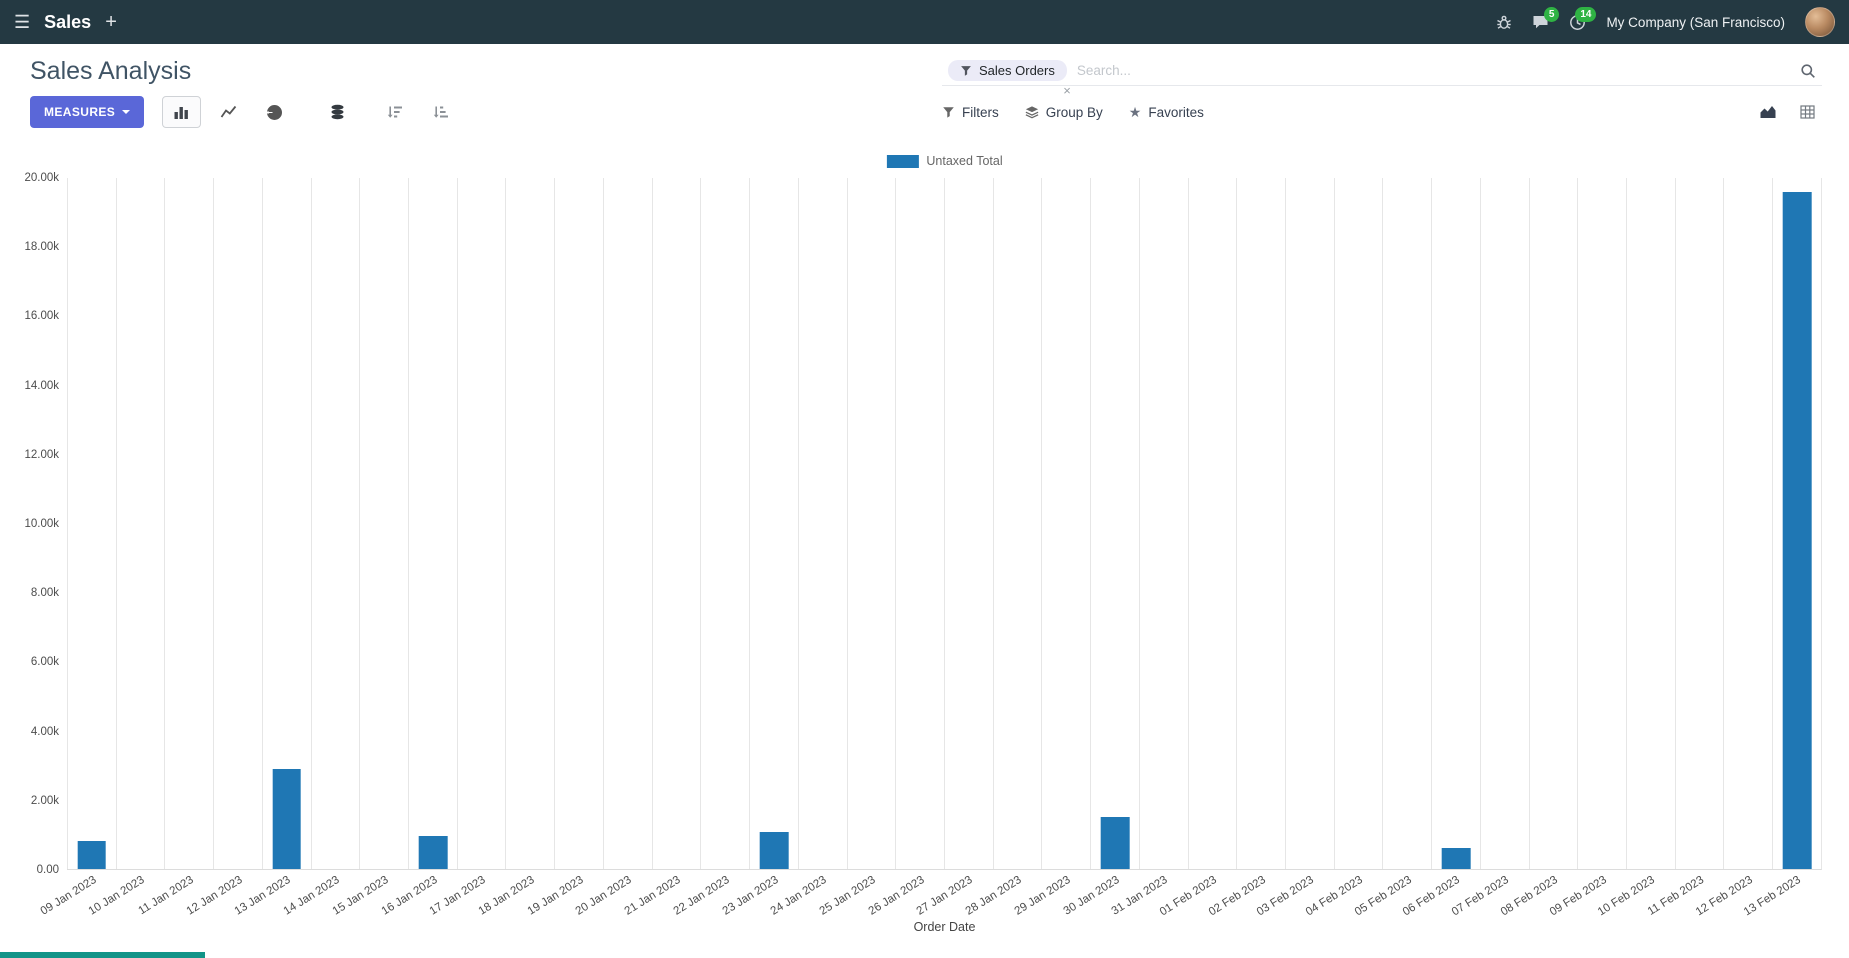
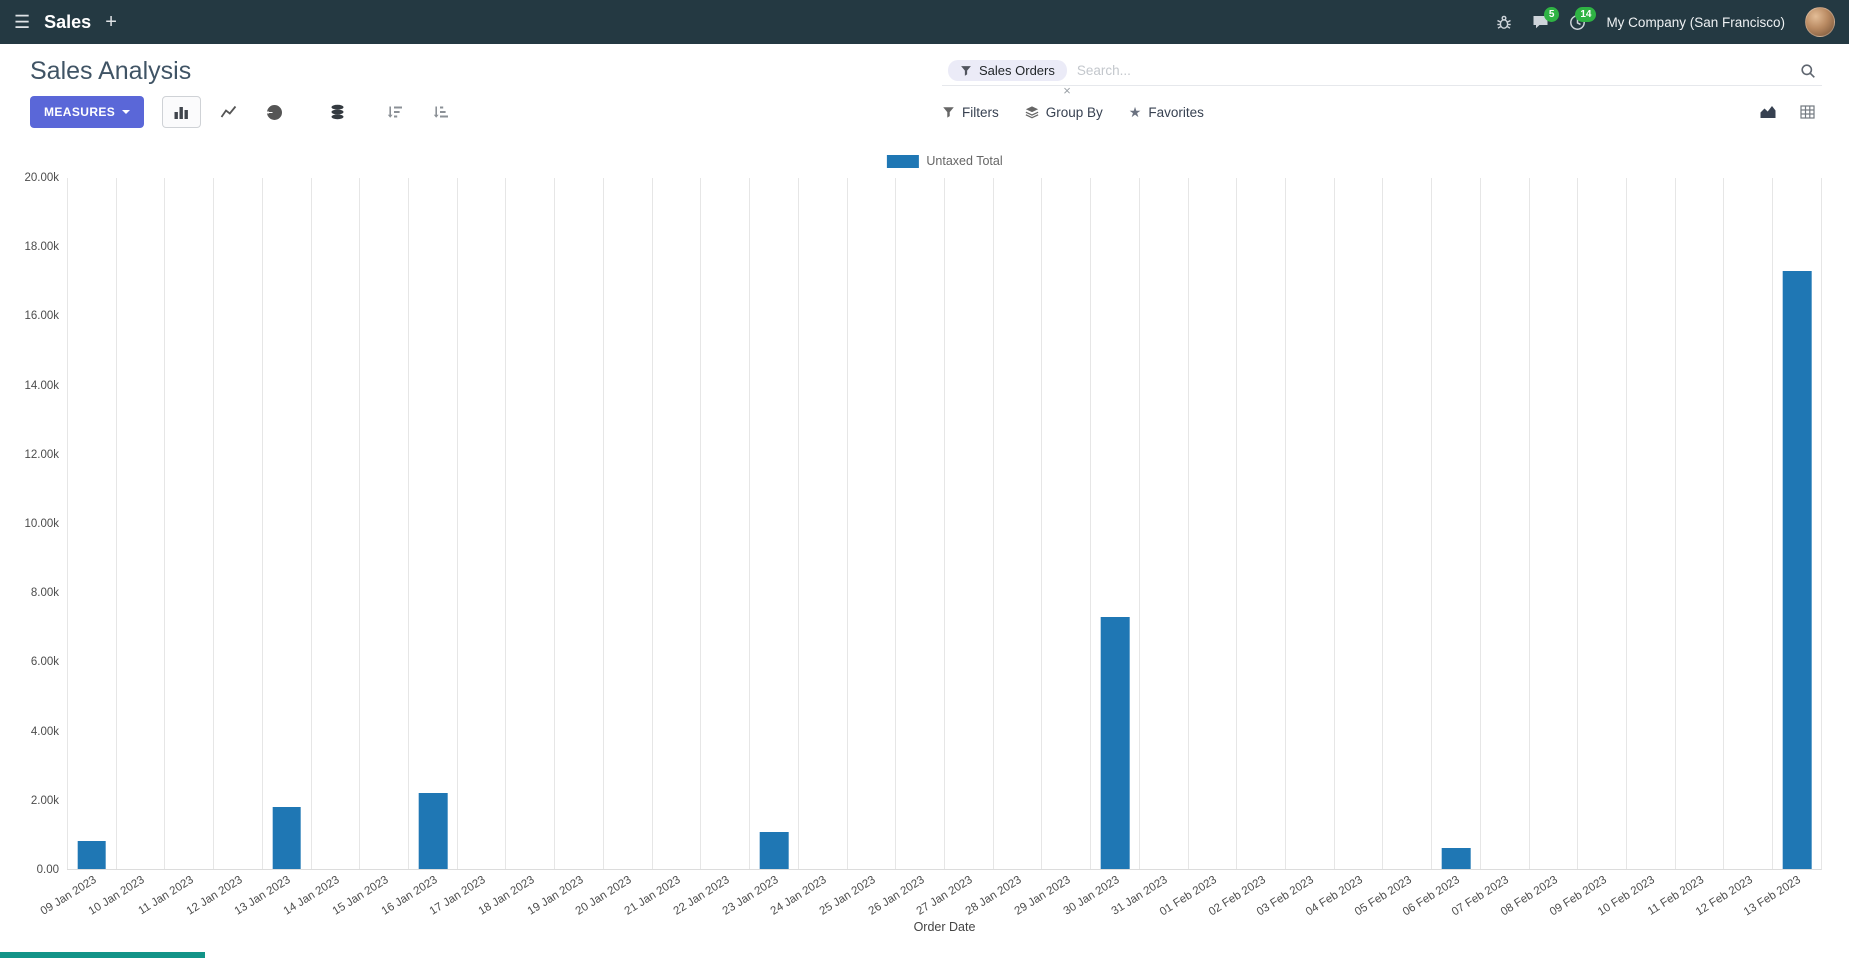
13 Jan 2023: 2.9k -> 1.8k
16 Jan 2023: 1.0k -> 2.2k
30 Jan 2023: 1.5k -> 7.3k
13 Feb 2023: 19.6k -> 17.3k
